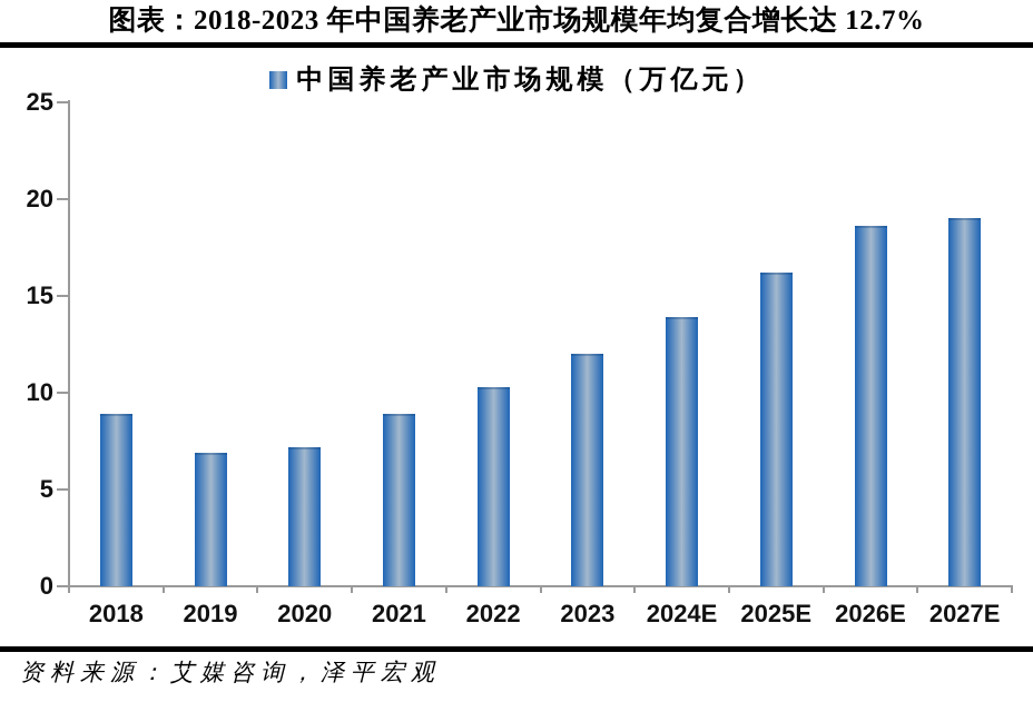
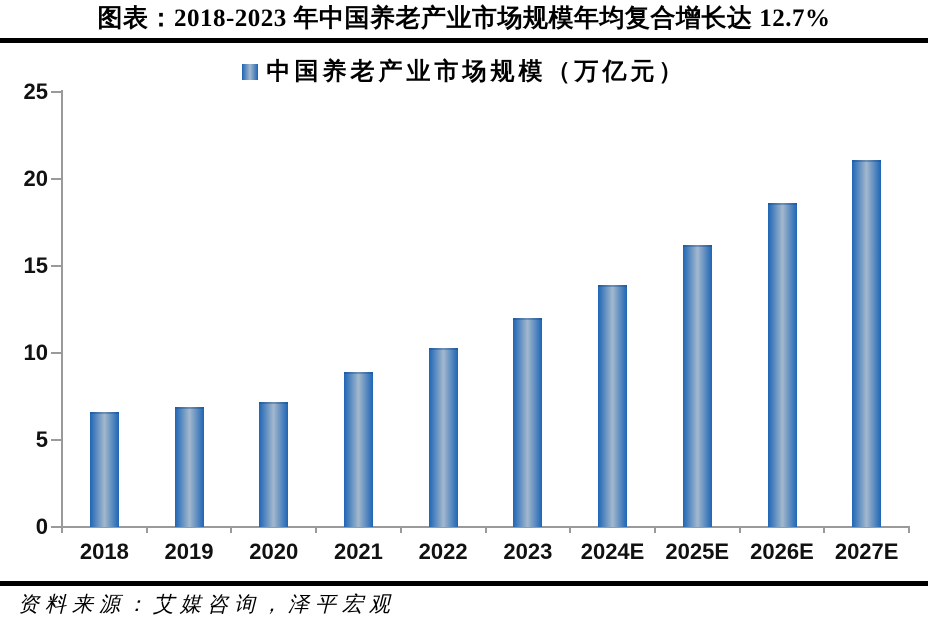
2018: 8.9 -> 6.6
2027E: 19.0 -> 21.1
